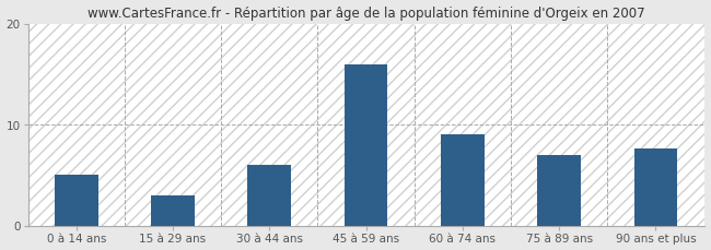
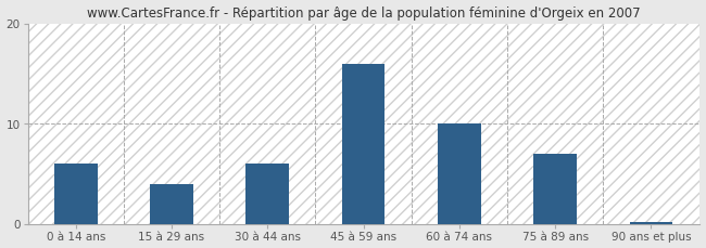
0 à 14 ans: 5.0 -> 6.0
15 à 29 ans: 3.0 -> 4.0
60 à 74 ans: 9.0 -> 10.0
90 ans et plus: 7.6 -> 0.2
